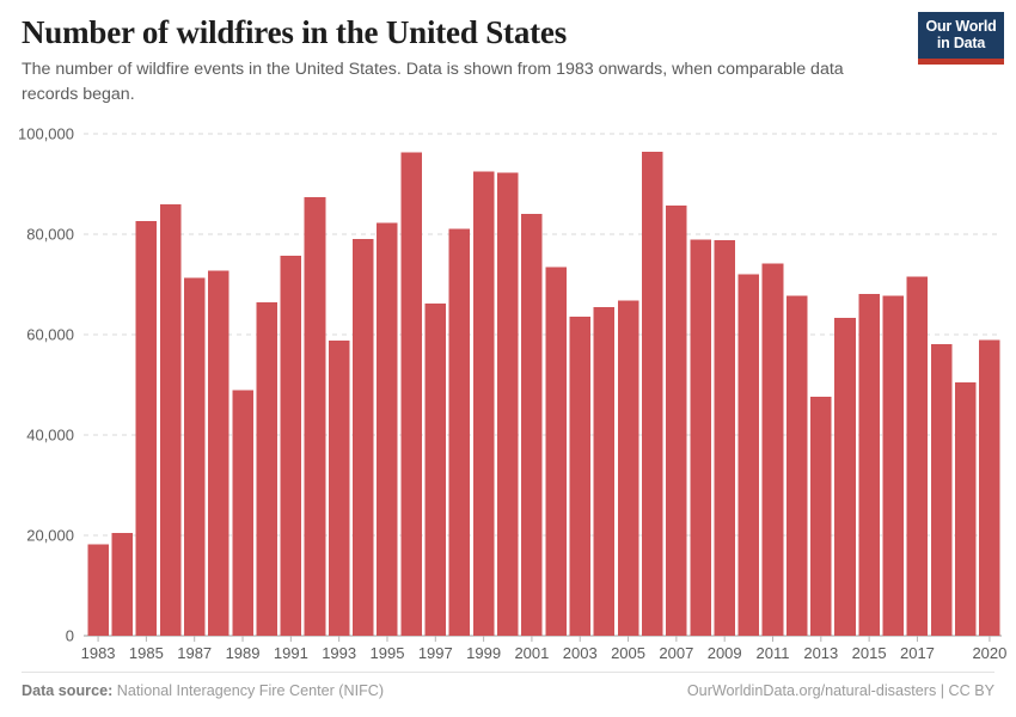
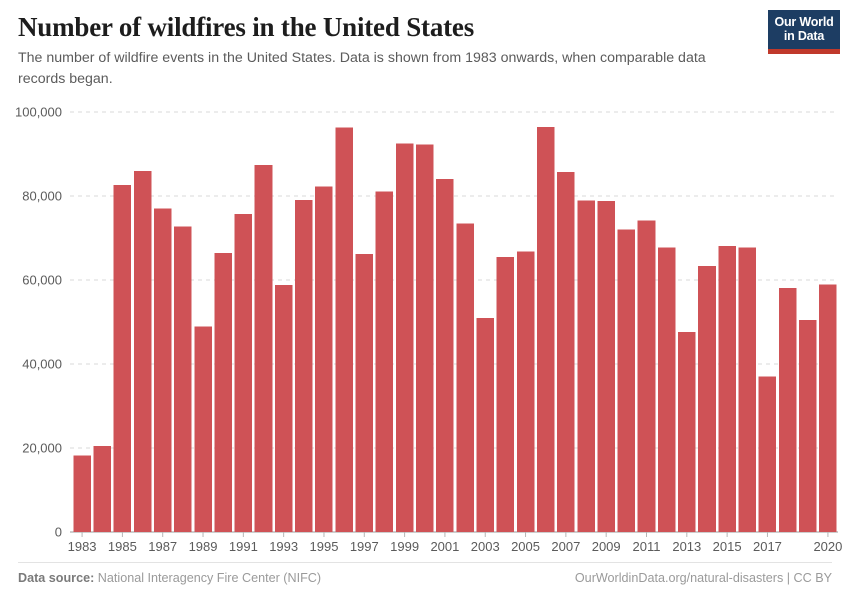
1987: 71000 -> 77000
2003: 64000 -> 51000
2017: 71000 -> 37000
